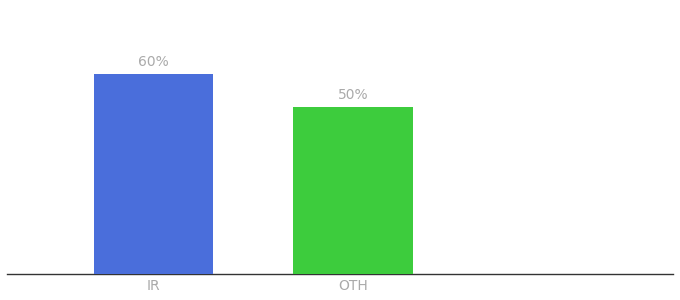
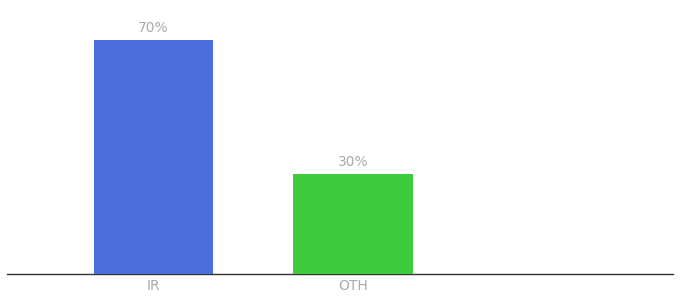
IR: 60% -> 70%
OTH: 50% -> 30%
